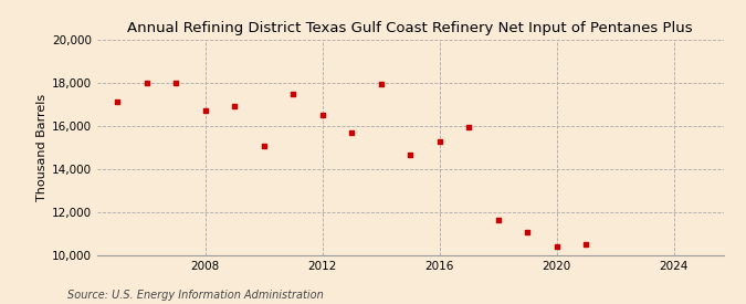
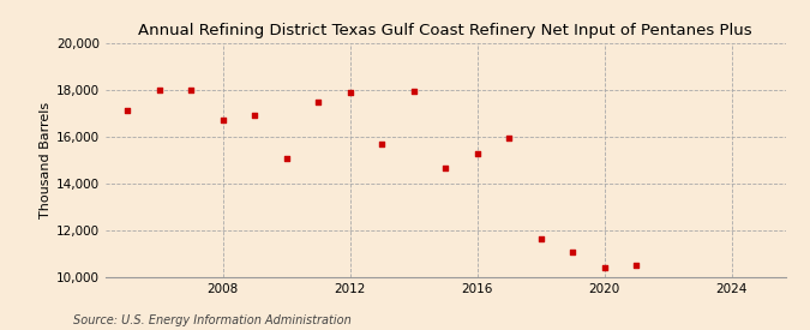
2012: 16,500 -> 17,900
